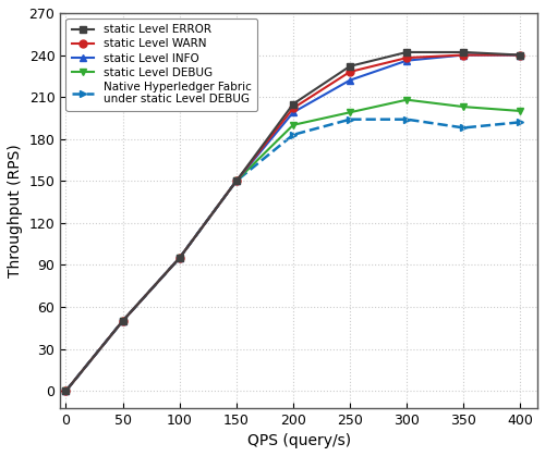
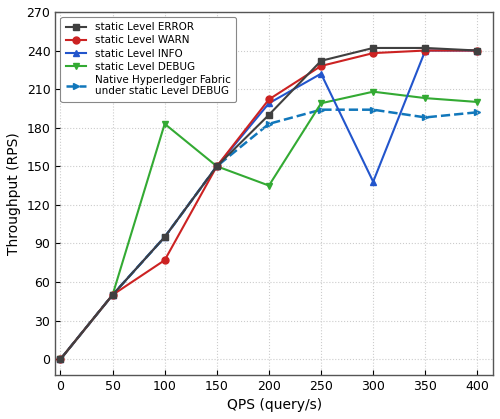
static Level WARN/100: 95 -> 77
static Level DEBUG/100: 95 -> 183
static Level ERROR/200: 205 -> 190
static Level DEBUG/200: 190 -> 135
static Level INFO/300: 236 -> 138
